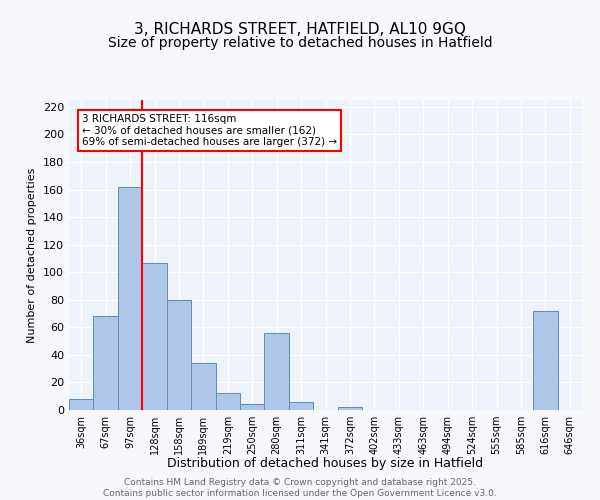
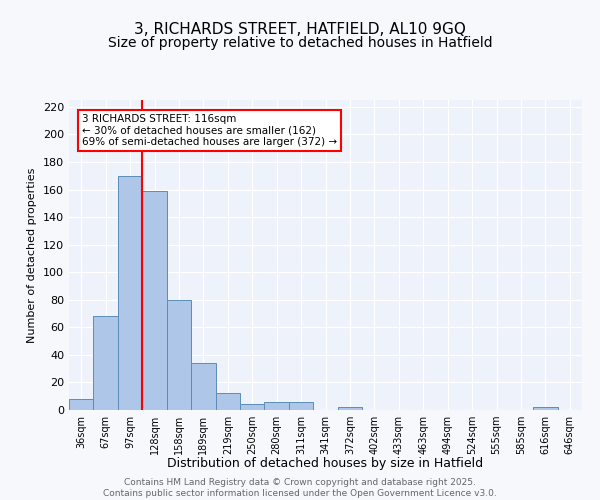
97sqm: 162 -> 170
128sqm: 107 -> 159
280sqm: 56 -> 6
616sqm: 72 -> 2
